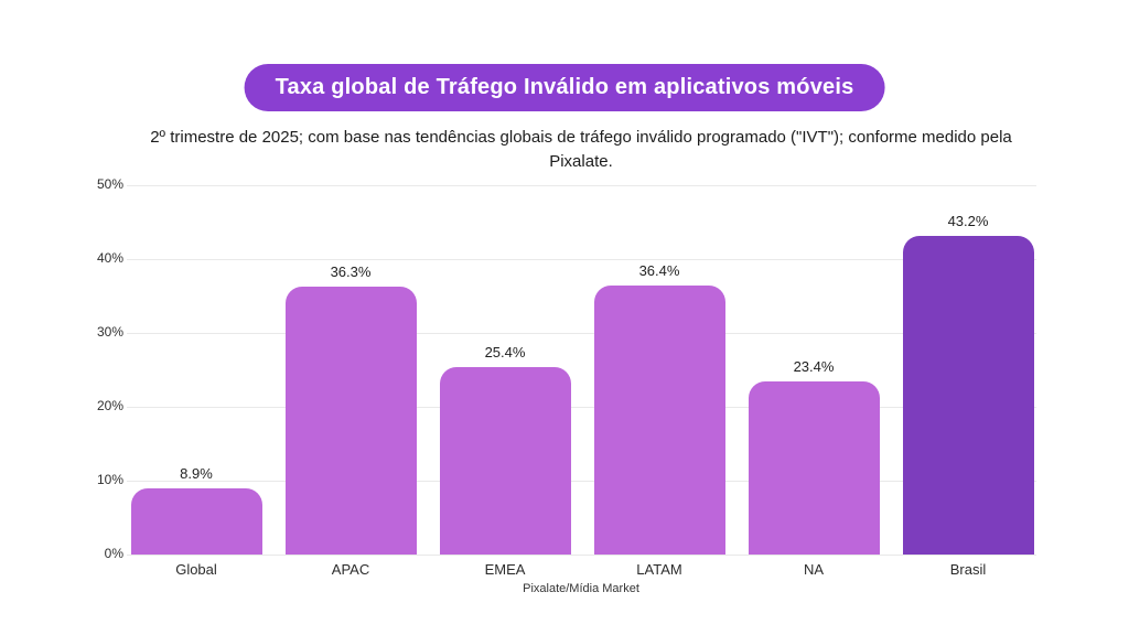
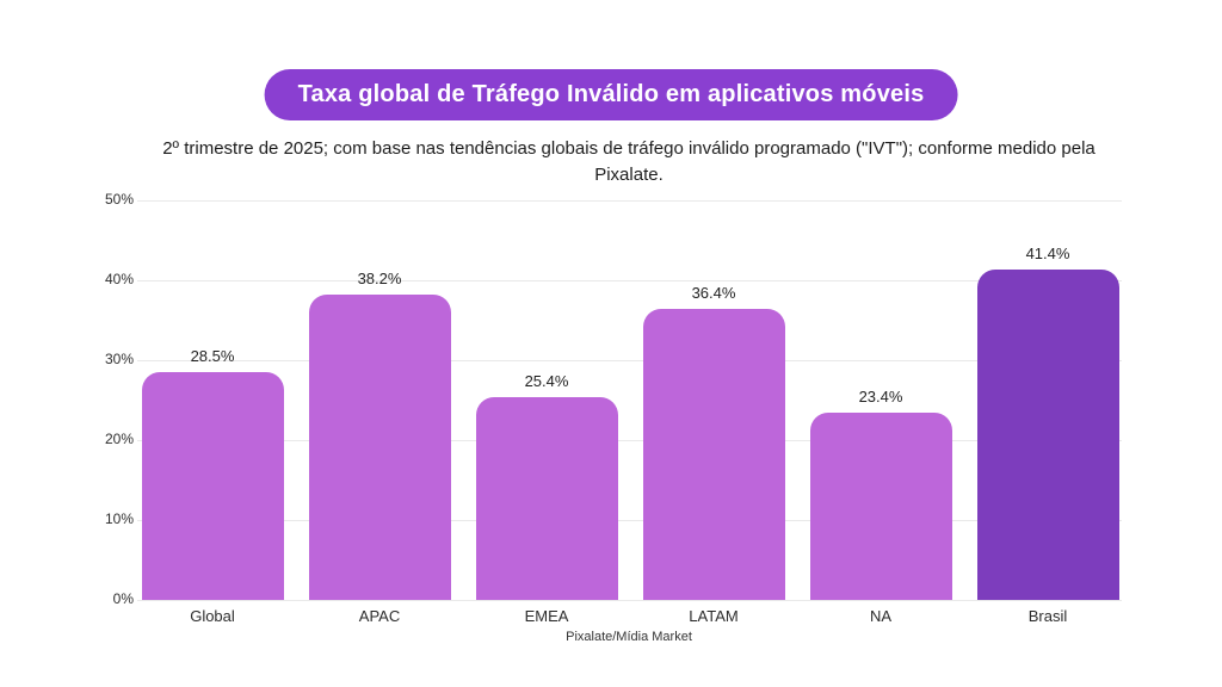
Global: 8.9% -> 28.5%
APAC: 36.3% -> 38.2%
Brasil: 43.2% -> 41.4%
